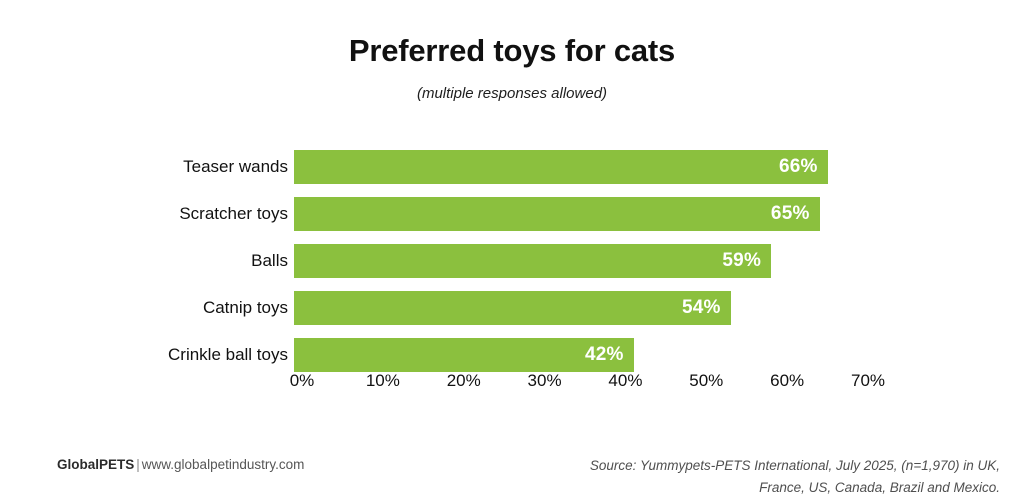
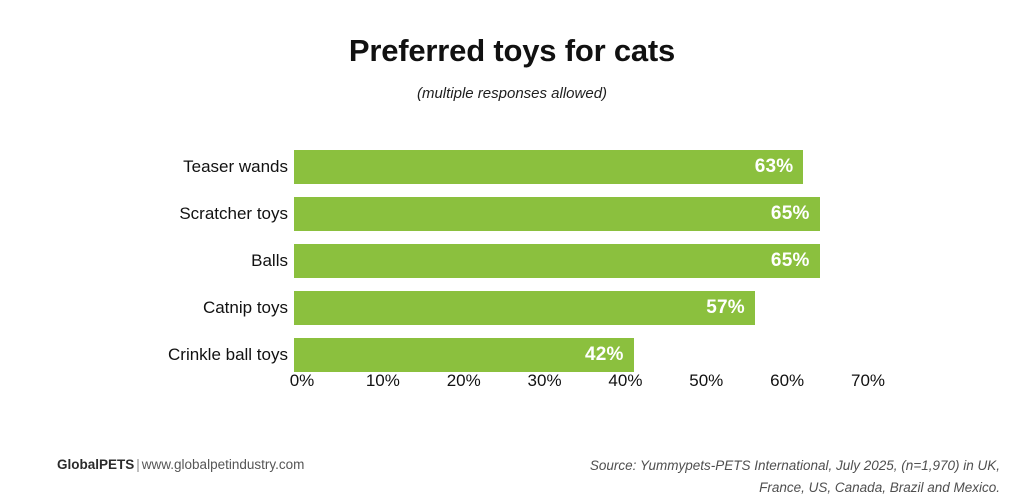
Teaser wands: 66% -> 63%
Balls: 59% -> 65%
Catnip toys: 54% -> 57%
